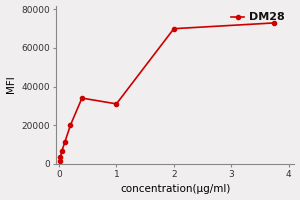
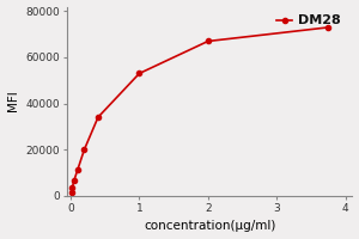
1: 31000 -> 53000
2: 70000 -> 67000
